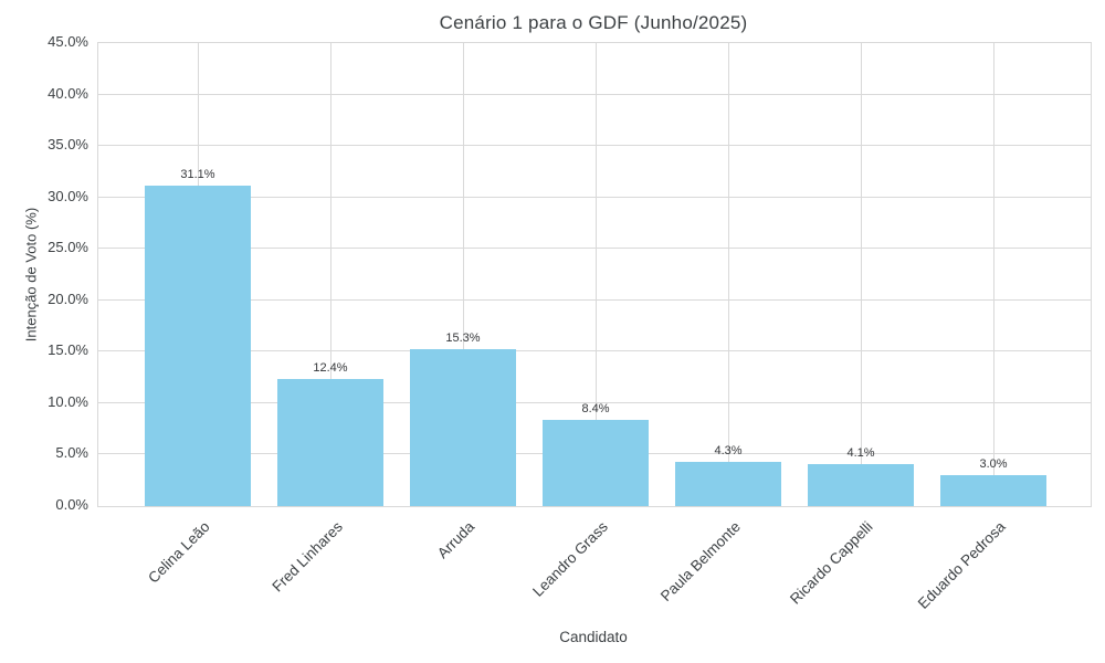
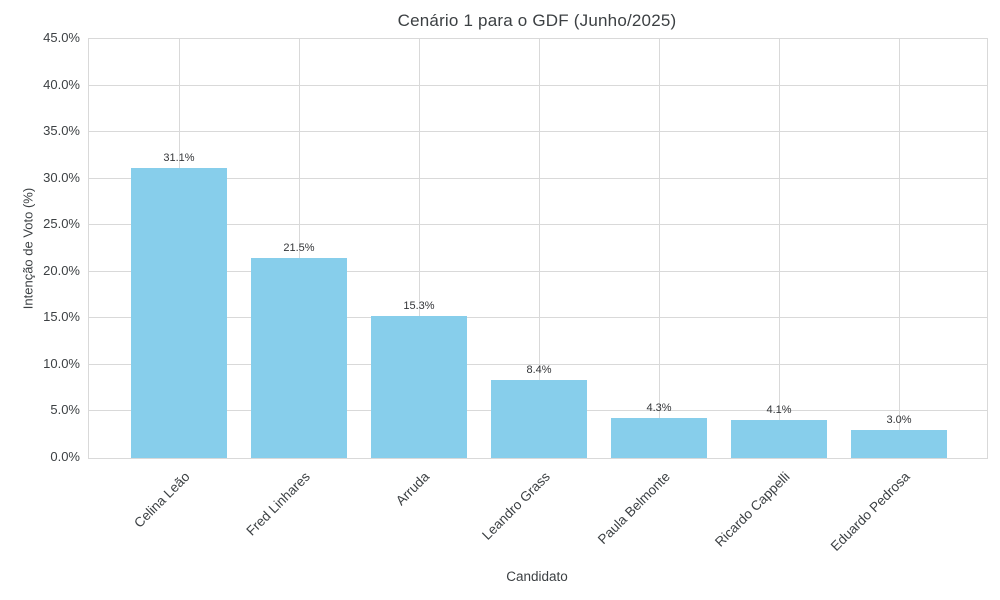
Fred Linhares: 12.4% -> 21.5%
